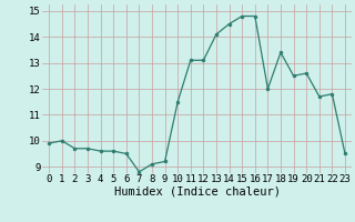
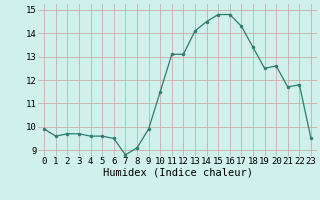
1: 10.0 -> 9.6
9: 9.2 -> 9.9
17: 12.0 -> 14.3
